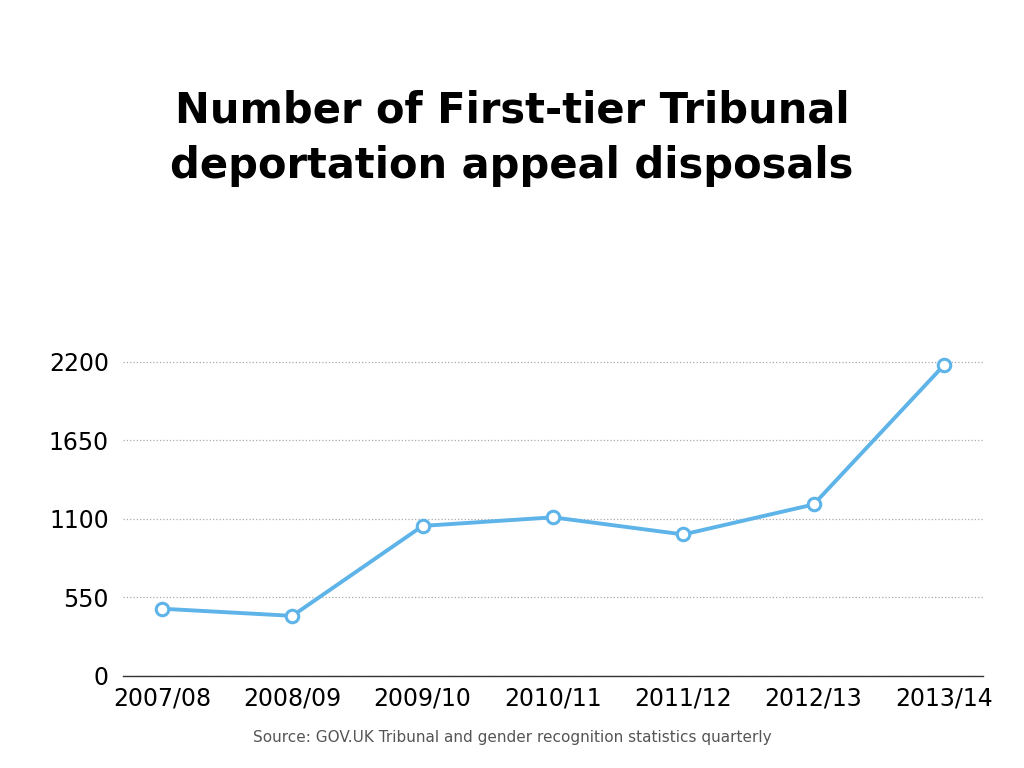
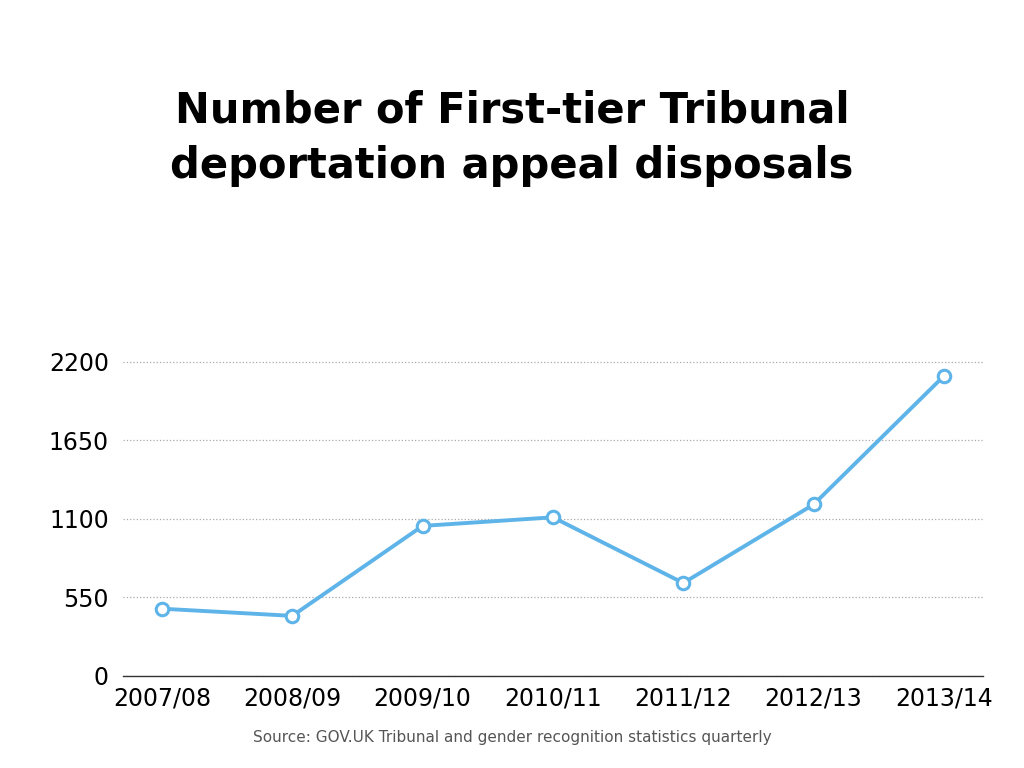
2011/12: 990 -> 650
2013/14: 2180 -> 2100
